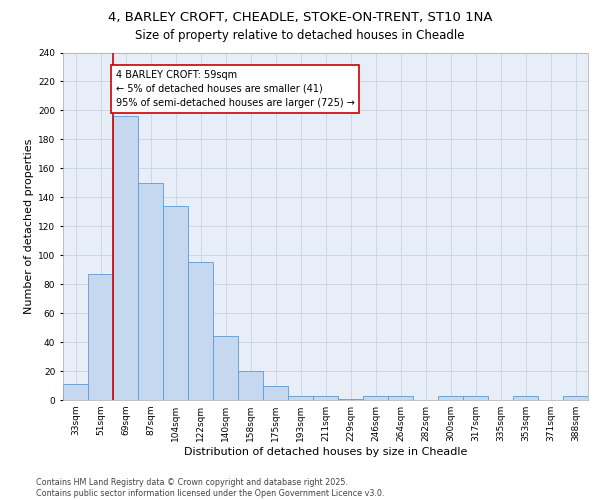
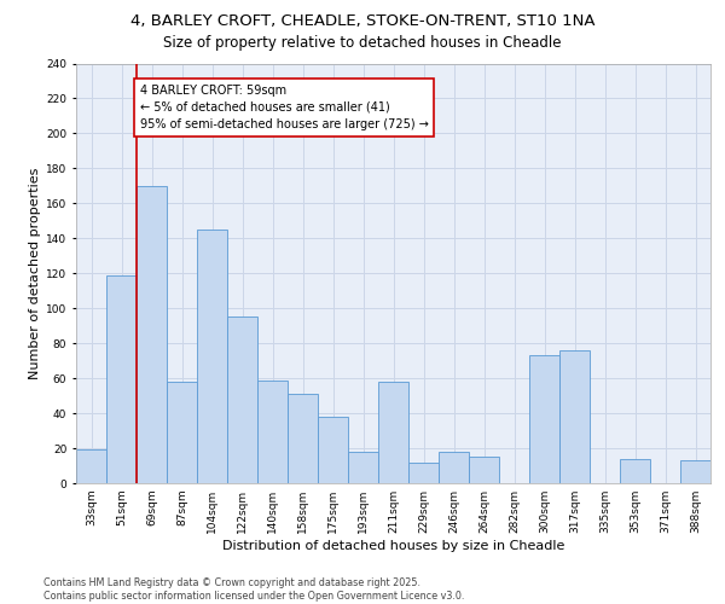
33sqm: 11 -> 19
51sqm: 87 -> 119
69sqm: 196 -> 170
87sqm: 150 -> 58
104sqm: 134 -> 145
140sqm: 44 -> 59
158sqm: 20 -> 51
175sqm: 10 -> 38
193sqm: 3 -> 18
211sqm: 3 -> 58
229sqm: 1 -> 12
246sqm: 3 -> 18
264sqm: 3 -> 15
300sqm: 3 -> 73
317sqm: 3 -> 76
353sqm: 3 -> 14
388sqm: 3 -> 13
